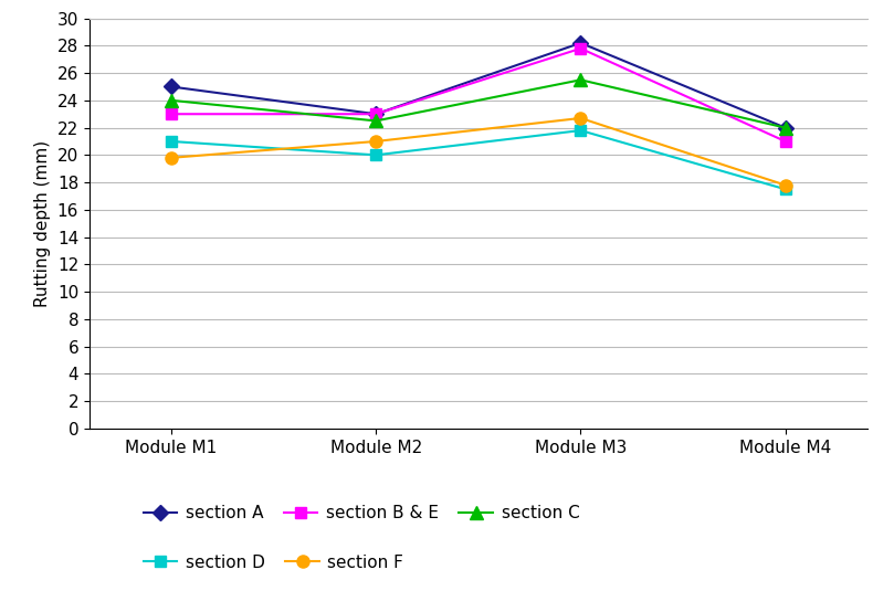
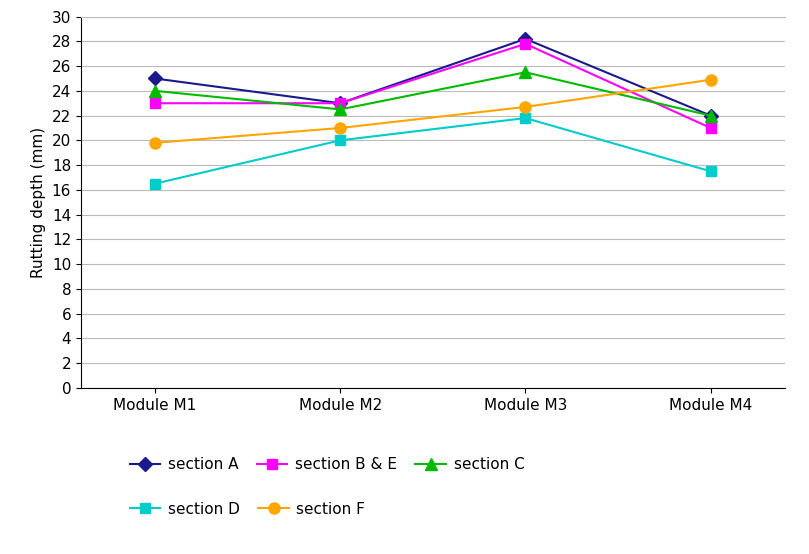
section D/Module M1: 21.0 -> 16.5
section F/Module M4: 17.8 -> 24.9
